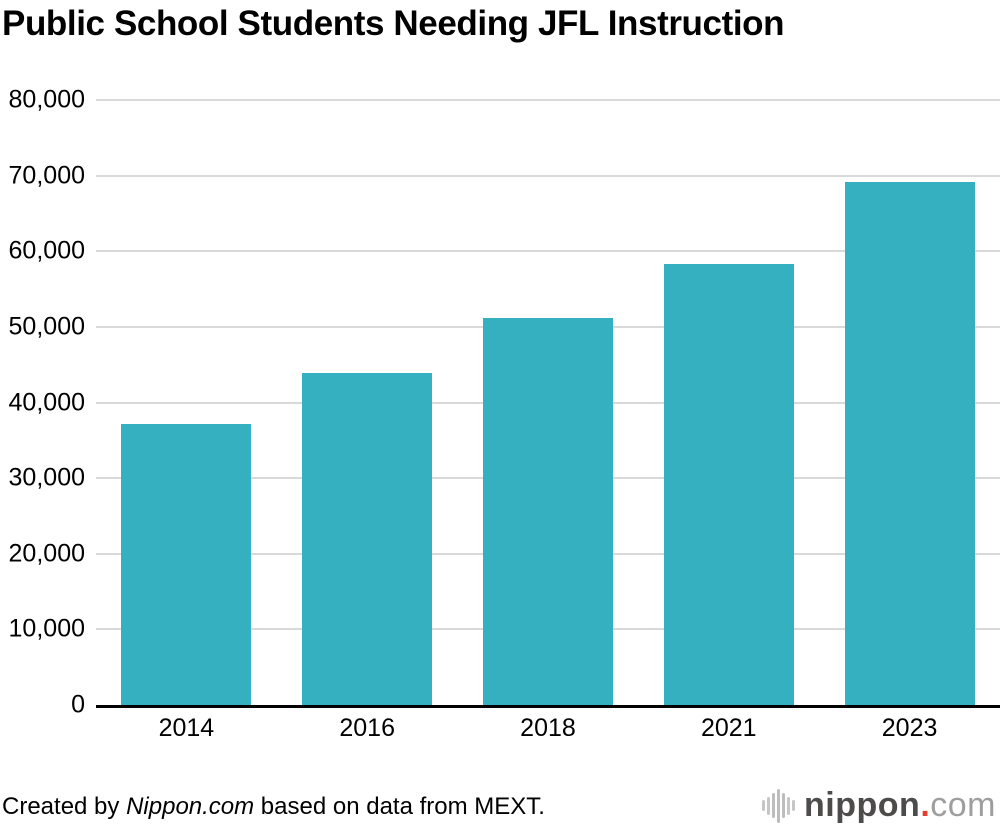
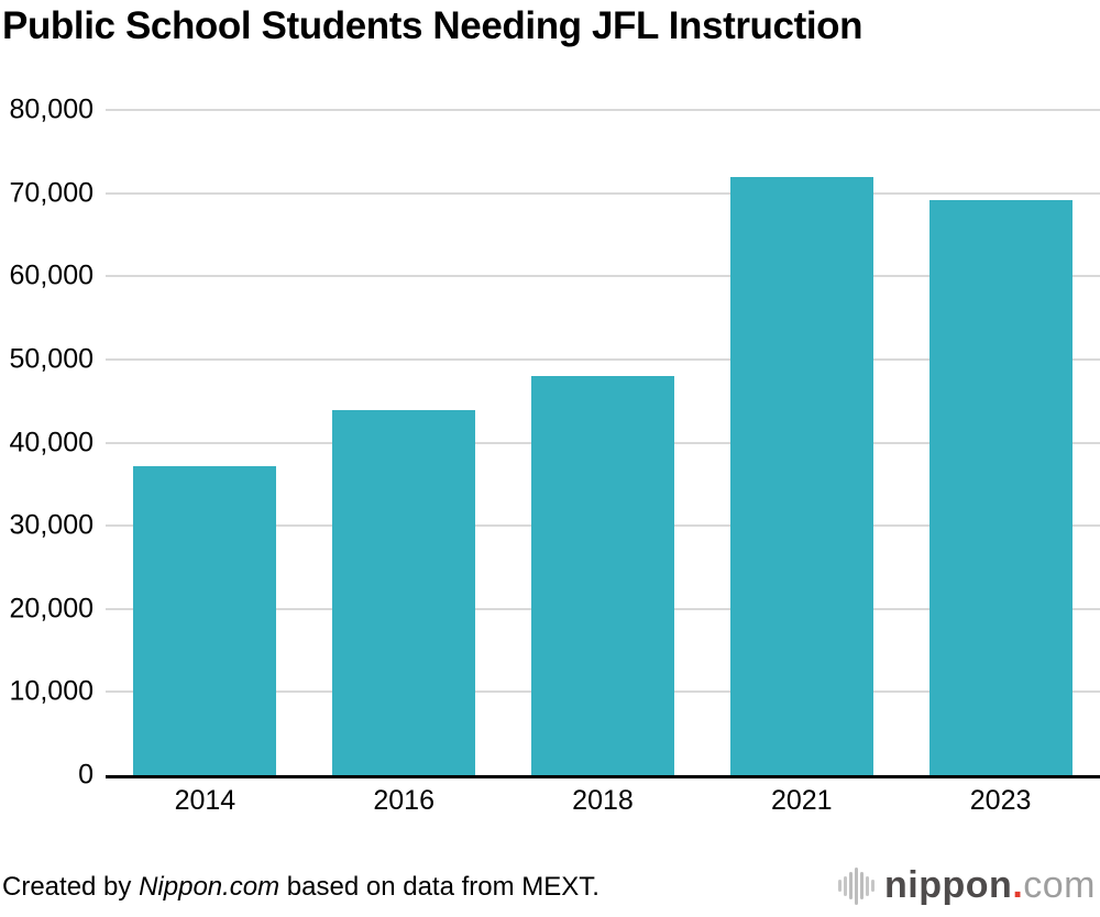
2018: 51000 -> 48000
2021: 58000 -> 72000
